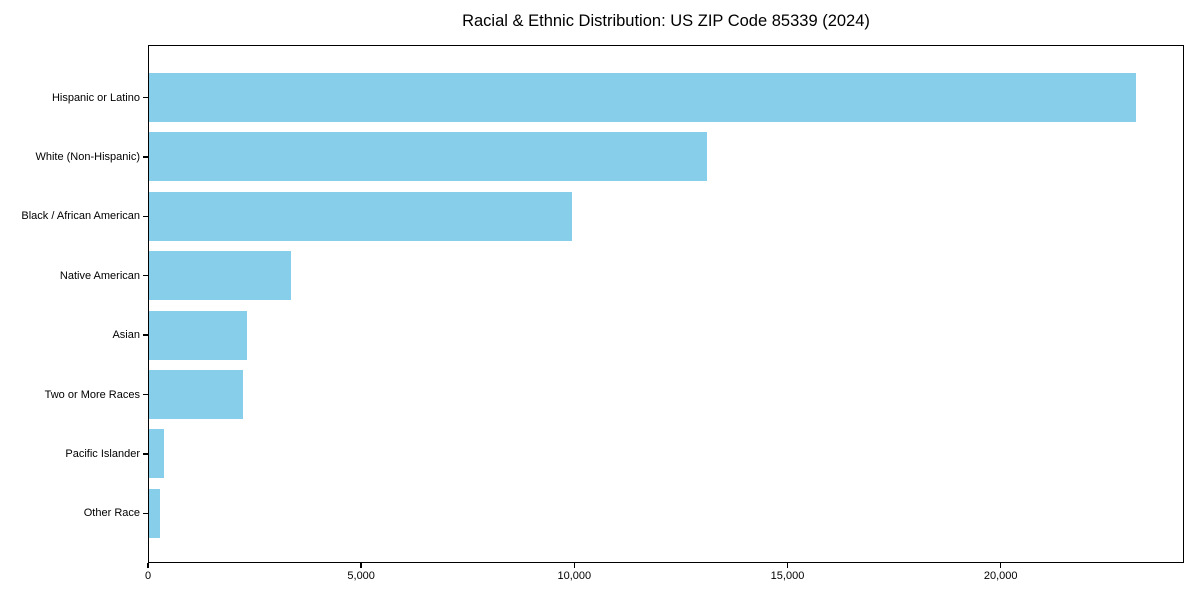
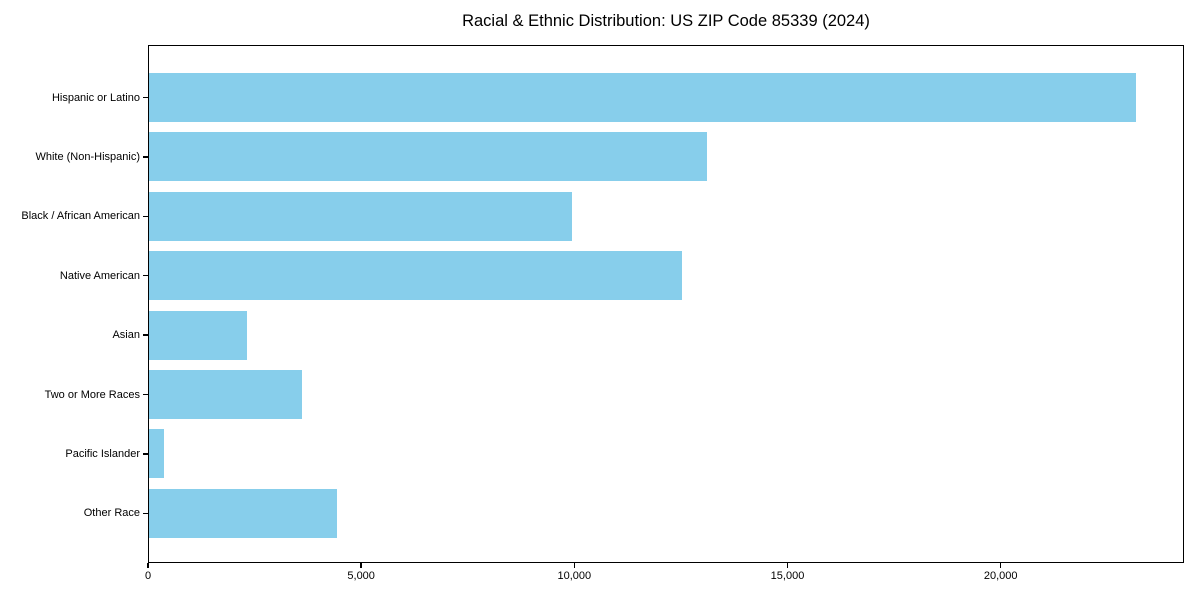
Native American: 3300 -> 12500
Two or More Races: 2200 -> 3600
Other Race: 200 -> 4400
